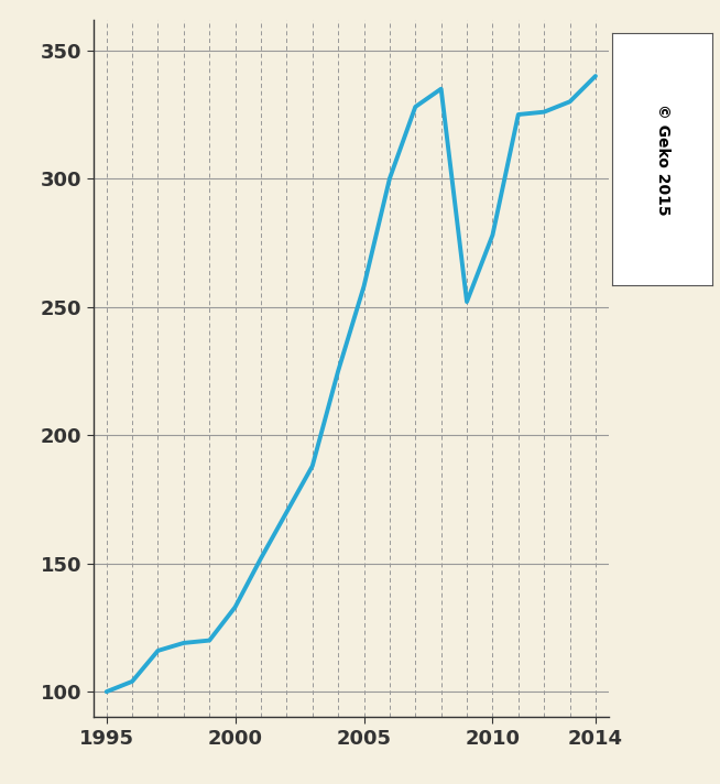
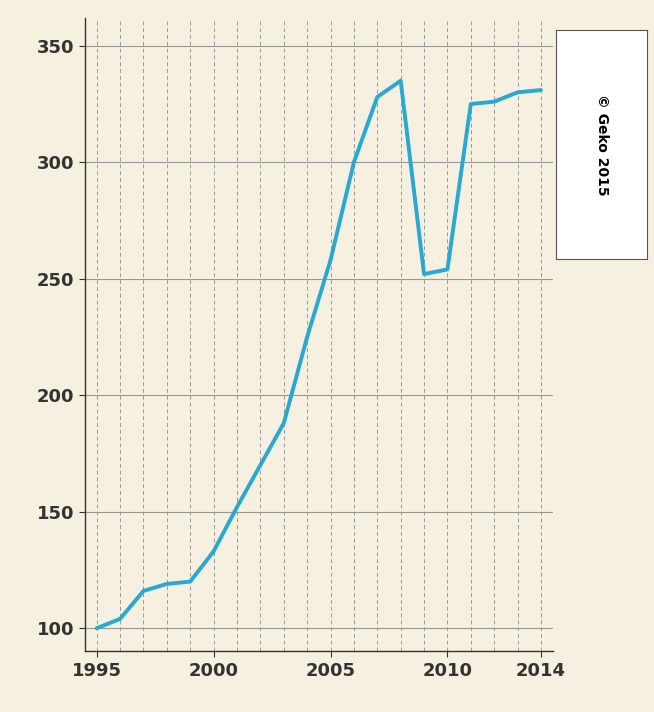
2010: 278 -> 254
2014: 340 -> 331
